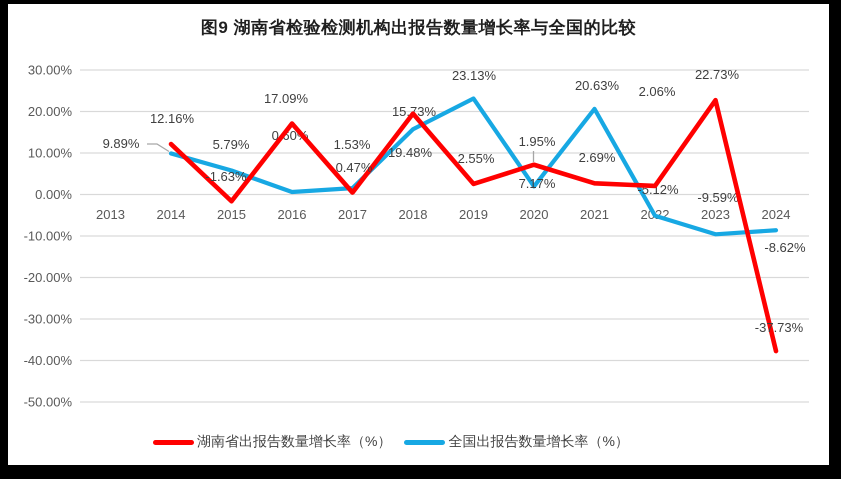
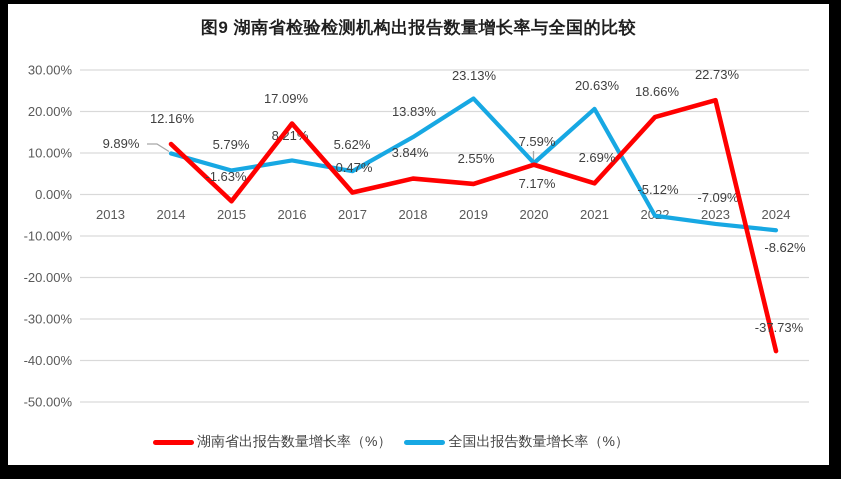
全国出报告数量增长率（%）/2016: 0.60% -> 8.21%
全国出报告数量增长率（%）/2017: 1.53% -> 5.62%
湖南省出报告数量增长率（%）/2018: 19.48% -> 3.84%
全国出报告数量增长率（%）/2018: 15.73% -> 13.83%
全国出报告数量增长率（%）/2020: 1.95% -> 7.59%
湖南省出报告数量增长率（%）/2022: 2.06% -> 18.66%
全国出报告数量增长率（%）/2023: -9.59% -> -7.09%
